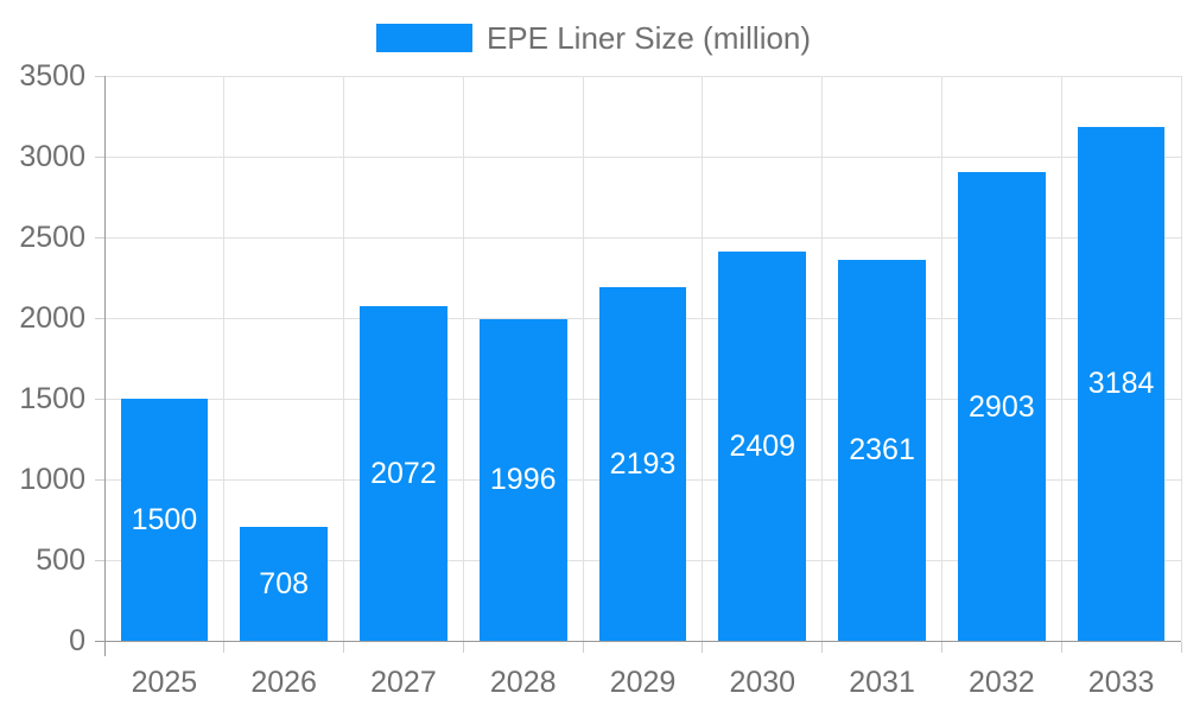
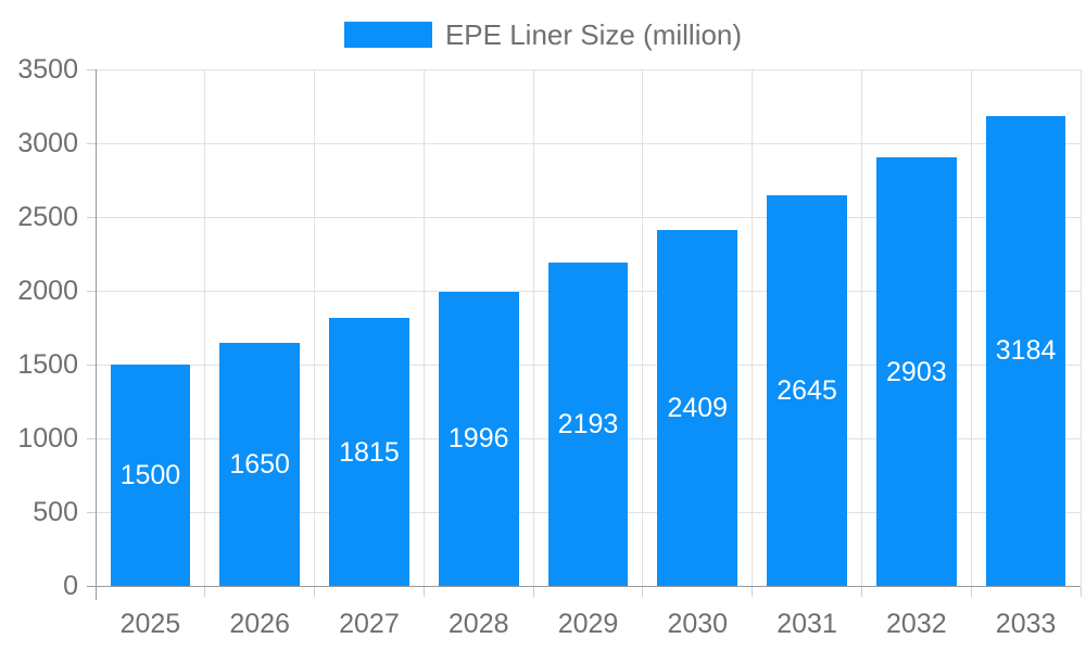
2026: 708 -> 1650
2027: 2072 -> 1815
2031: 2361 -> 2645
